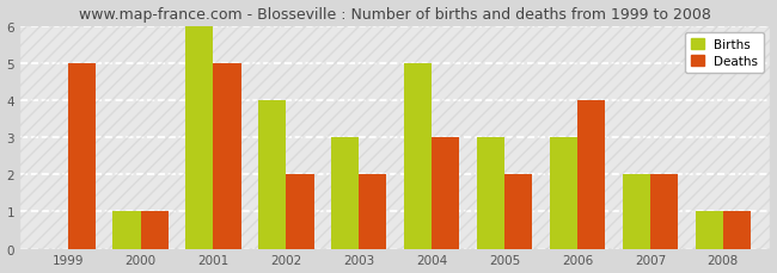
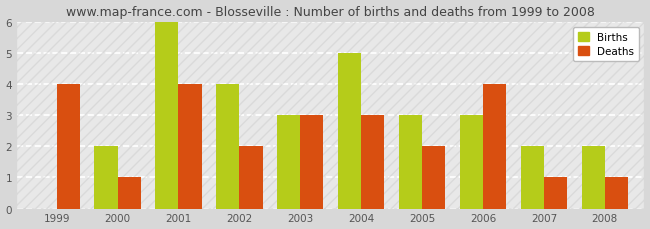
Deaths/1999: 5 -> 4
Births/2000: 1 -> 2
Deaths/2001: 5 -> 4
Deaths/2003: 2 -> 3
Deaths/2007: 2 -> 1
Births/2008: 1 -> 2
